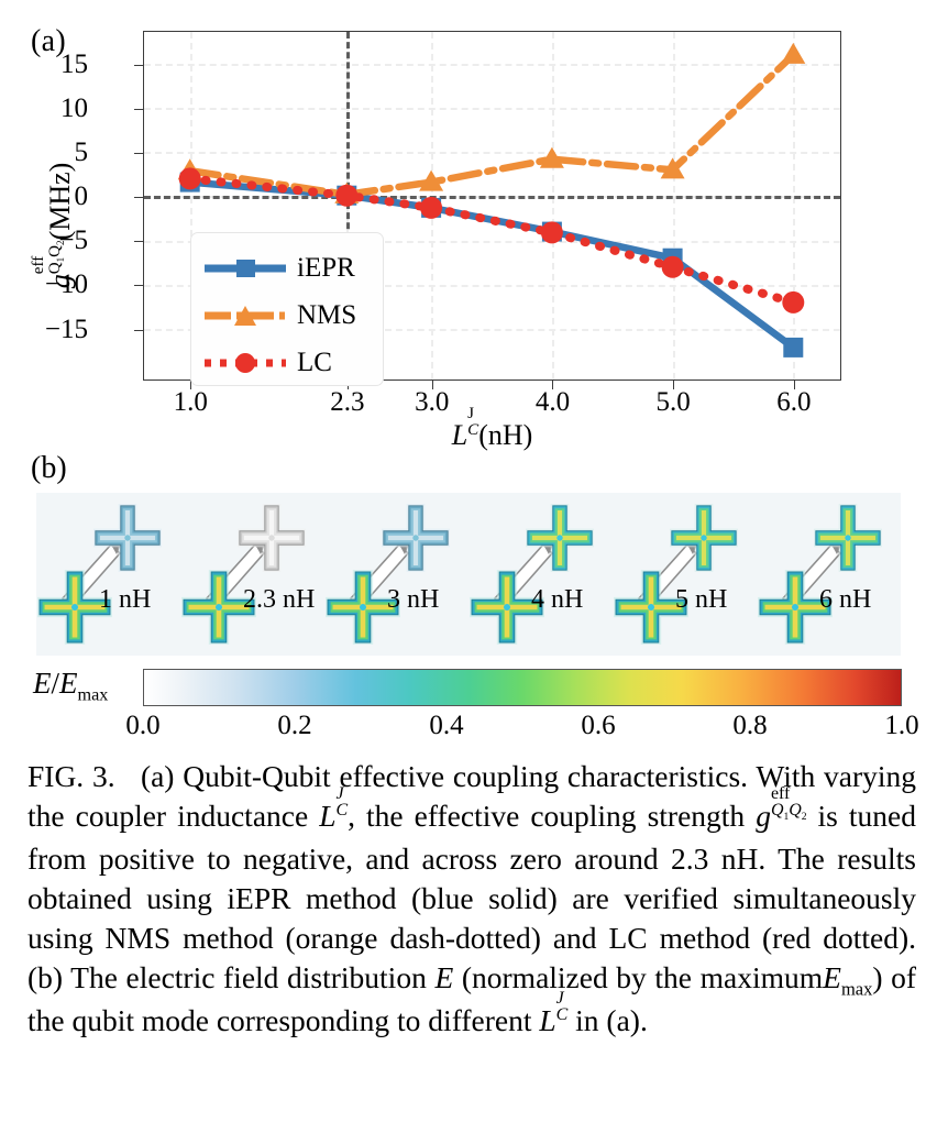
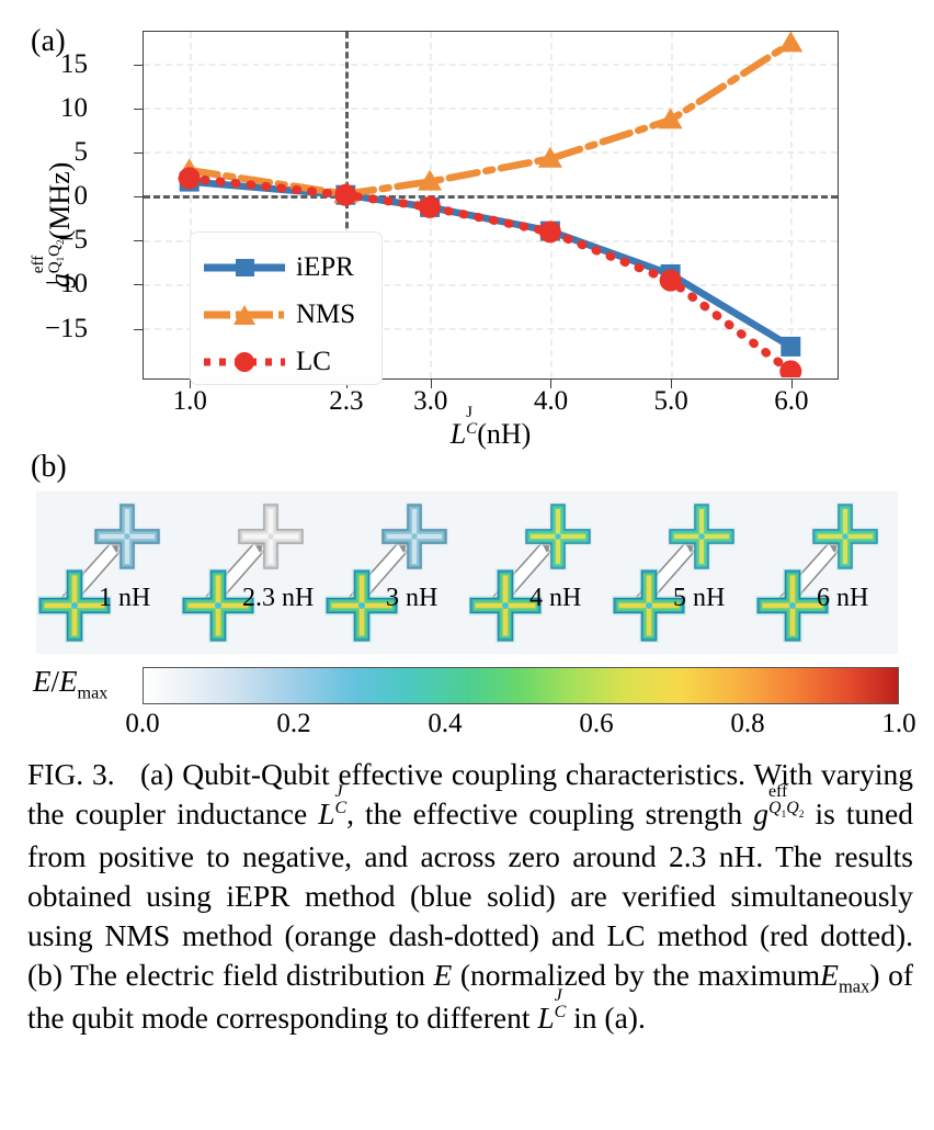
iEPR/5.0: -7 -> -9
NMS/5.0: 3 -> 9
LC/5.0: -8 -> -10
NMS/6.0: 16 -> 17
LC/6.0: -12 -> -20
